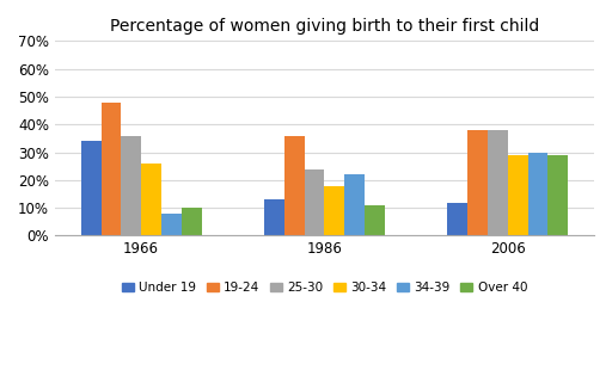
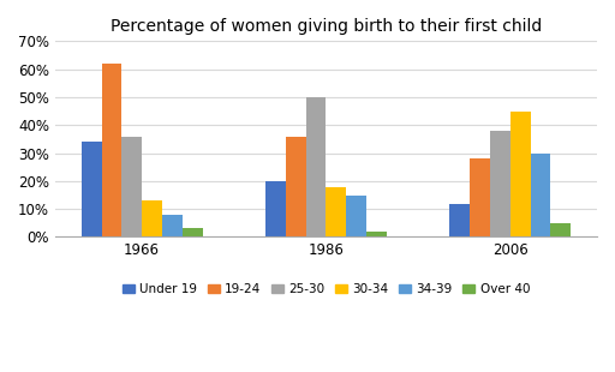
19-24/1966: 48% -> 62%
30-34/1966: 26% -> 13%
Over 40/1966: 10% -> 3%
Under 19/1986: 13% -> 20%
25-30/1986: 24% -> 50%
34-39/1986: 22% -> 15%
Over 40/1986: 11% -> 2%
19-24/2006: 38% -> 28%
30-34/2006: 29% -> 45%
Over 40/2006: 29% -> 5%
